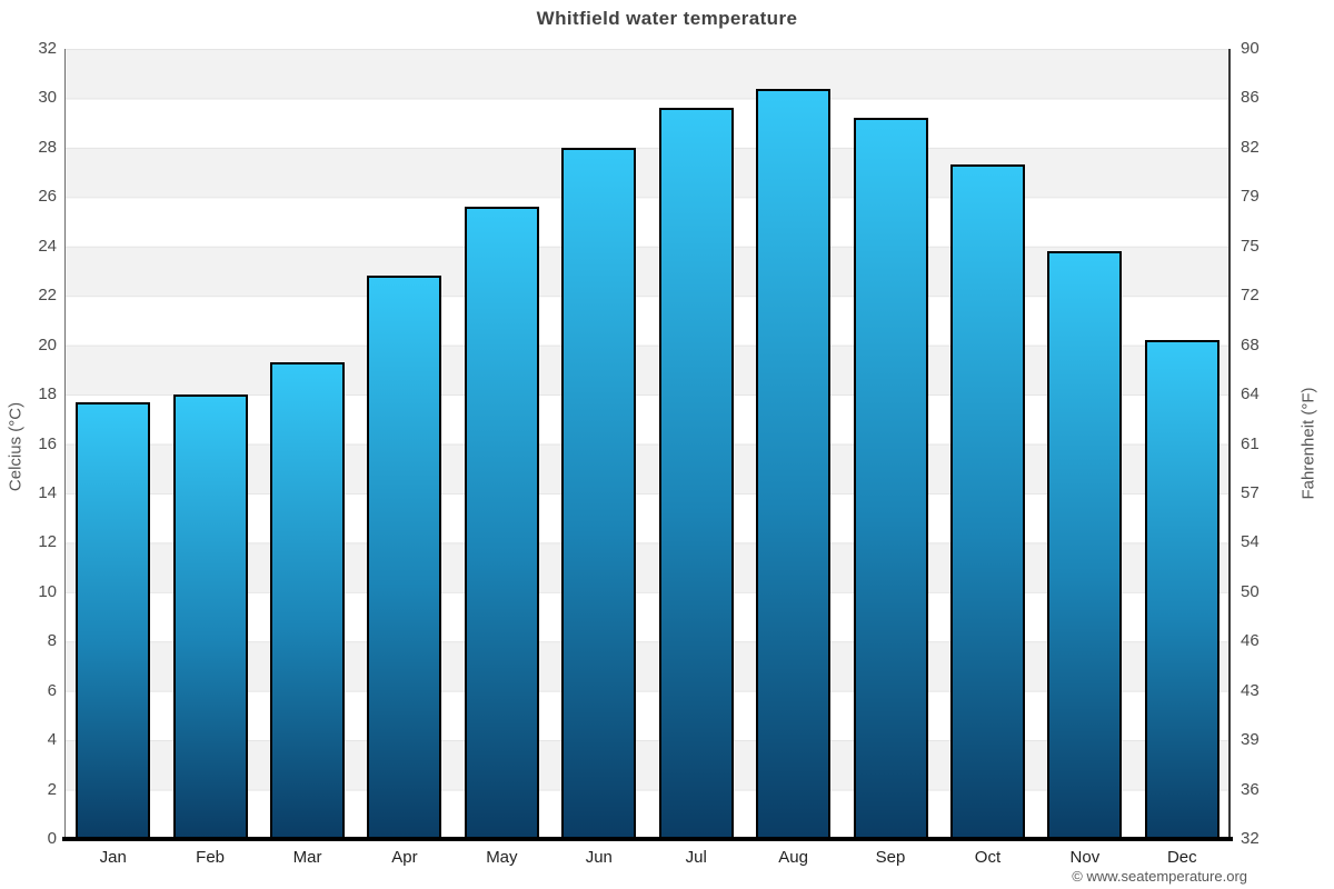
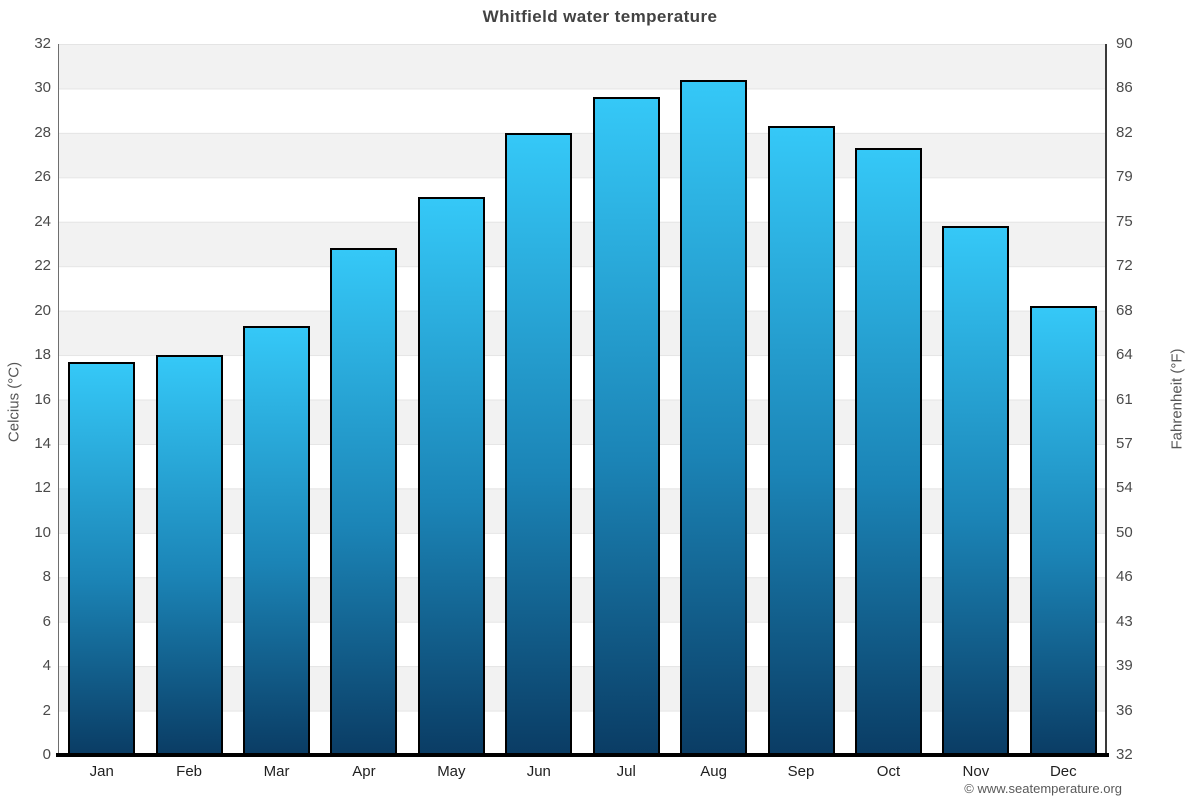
May: 25.6 -> 25.1
Sep: 29.2 -> 28.3
